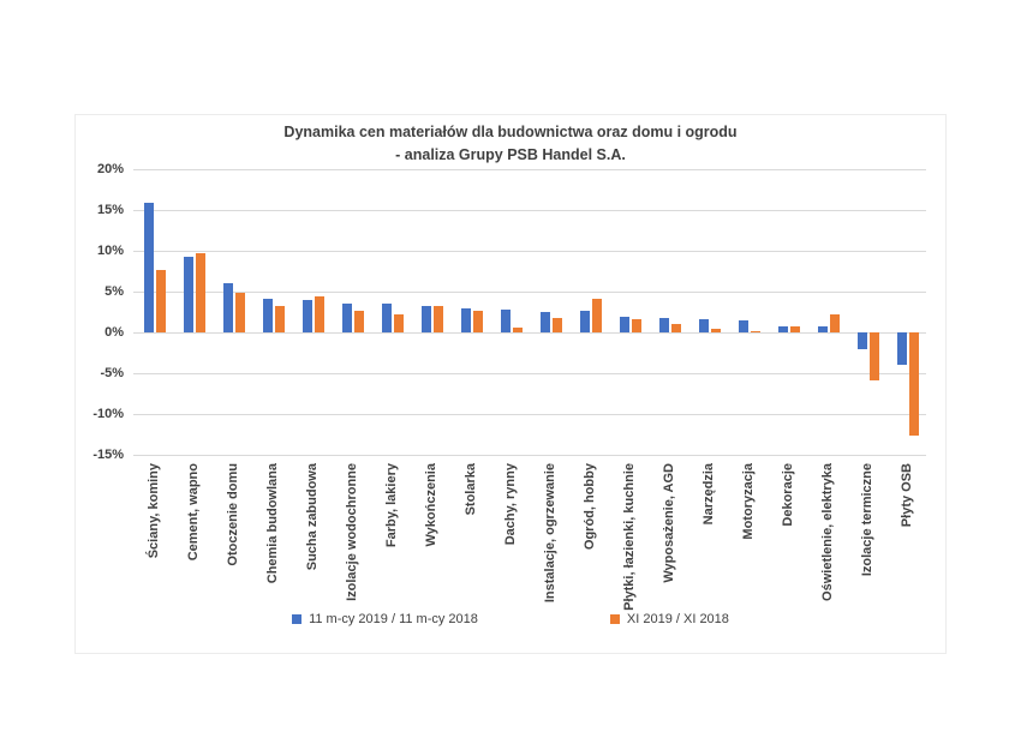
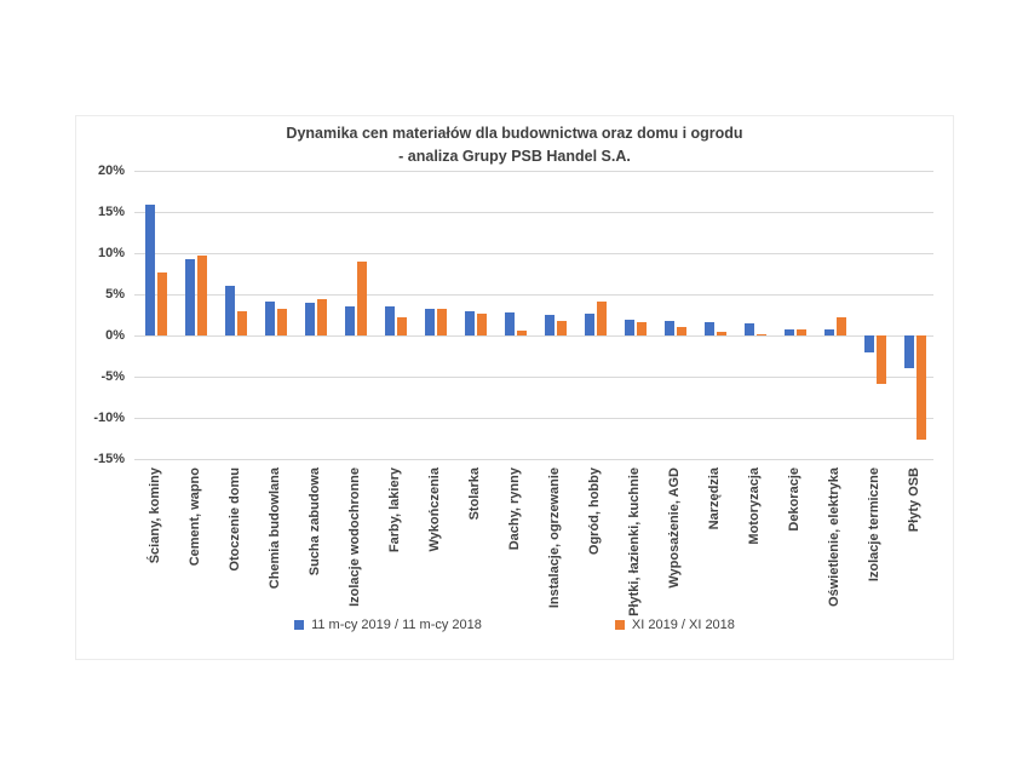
XI 2019 / XI 2018/Otoczenie domu: 5% -> 3%
XI 2019 / XI 2018/Izolacje wodochronne: 3% -> 9%
